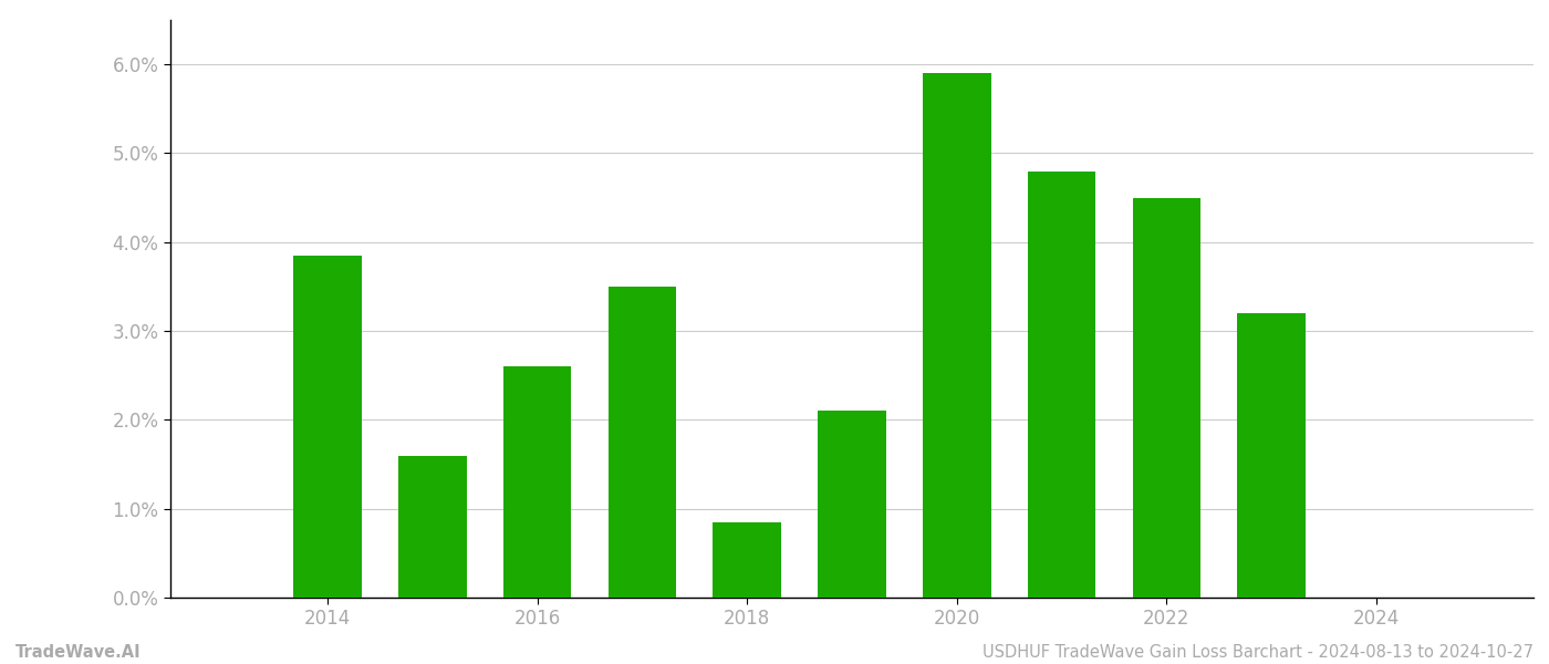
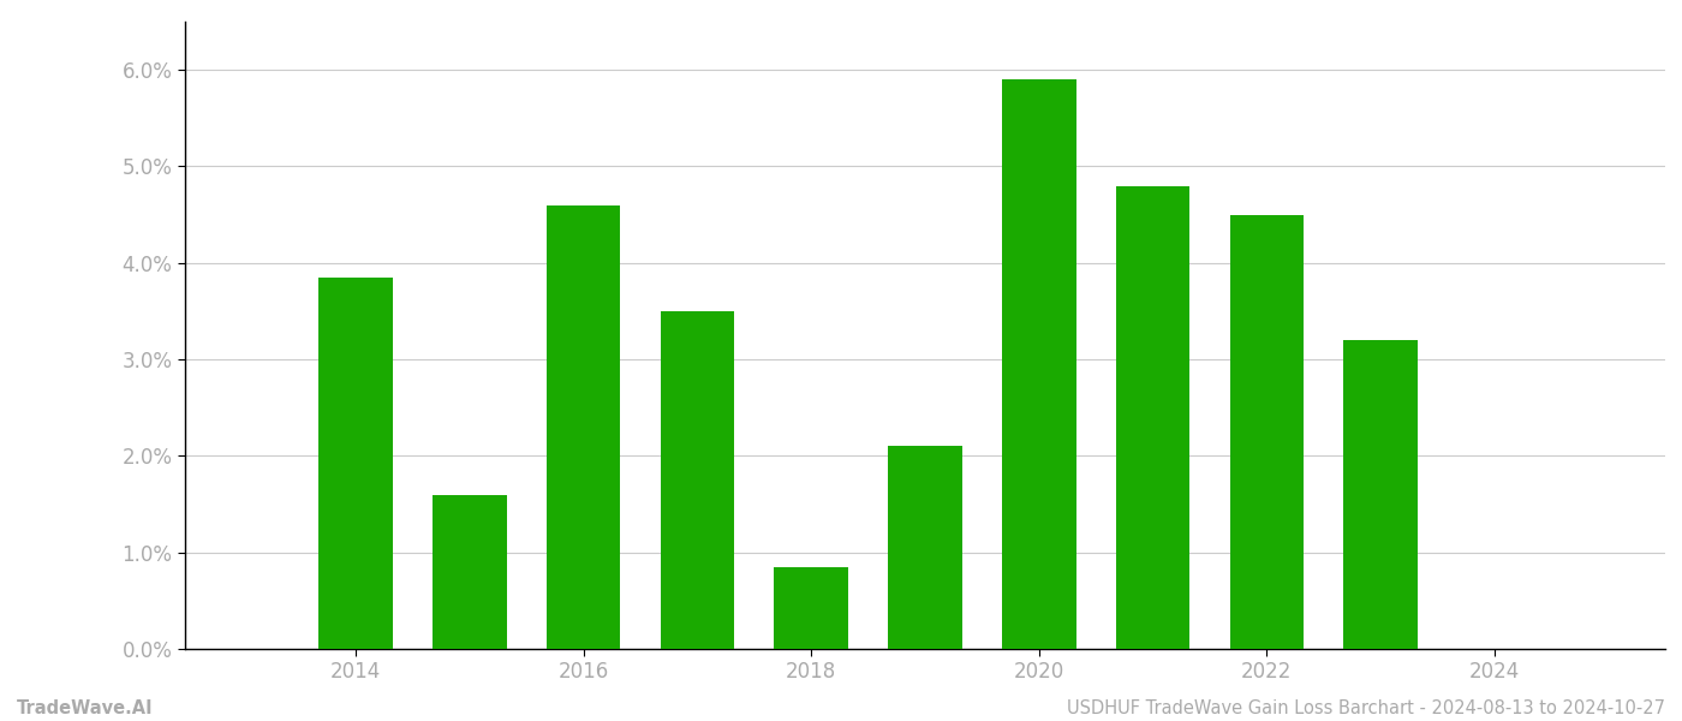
2016: 2.60% -> 4.60%
